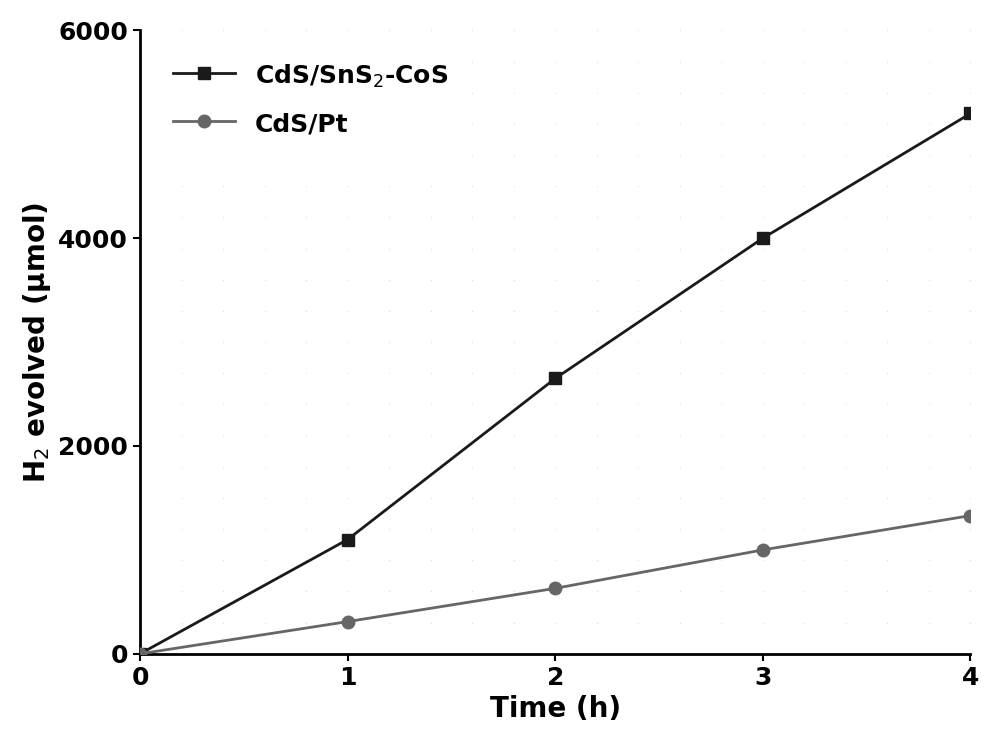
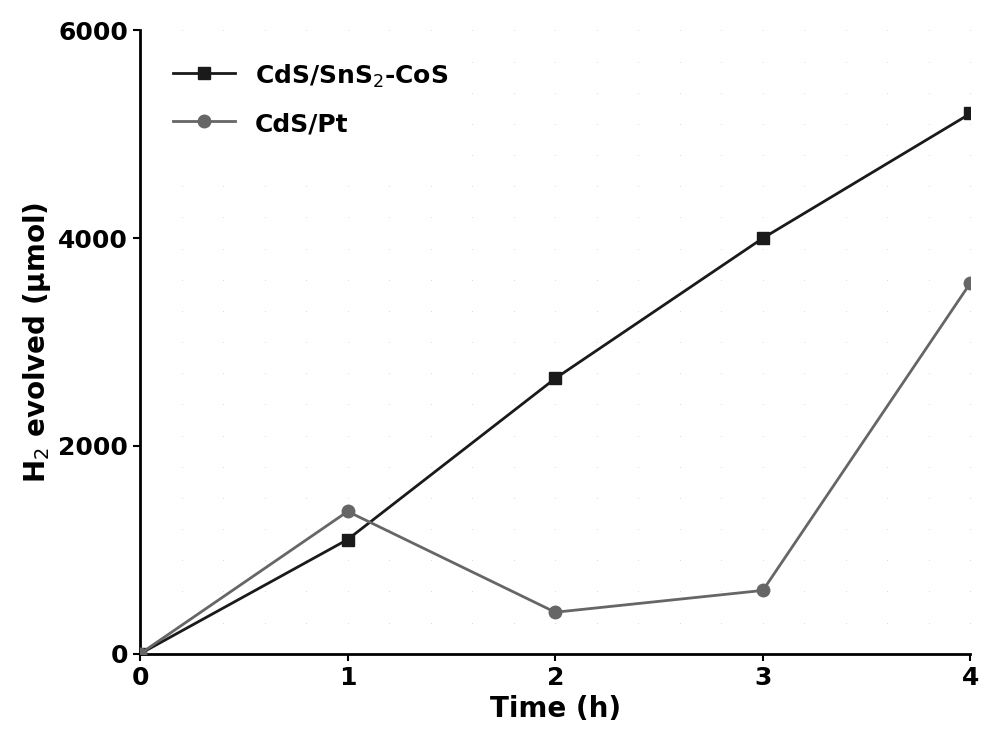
CdS/Pt/1: 310 -> 1370
CdS/Pt/2: 630 -> 400
CdS/Pt/3: 1000 -> 610
CdS/Pt/4: 1330 -> 3570
